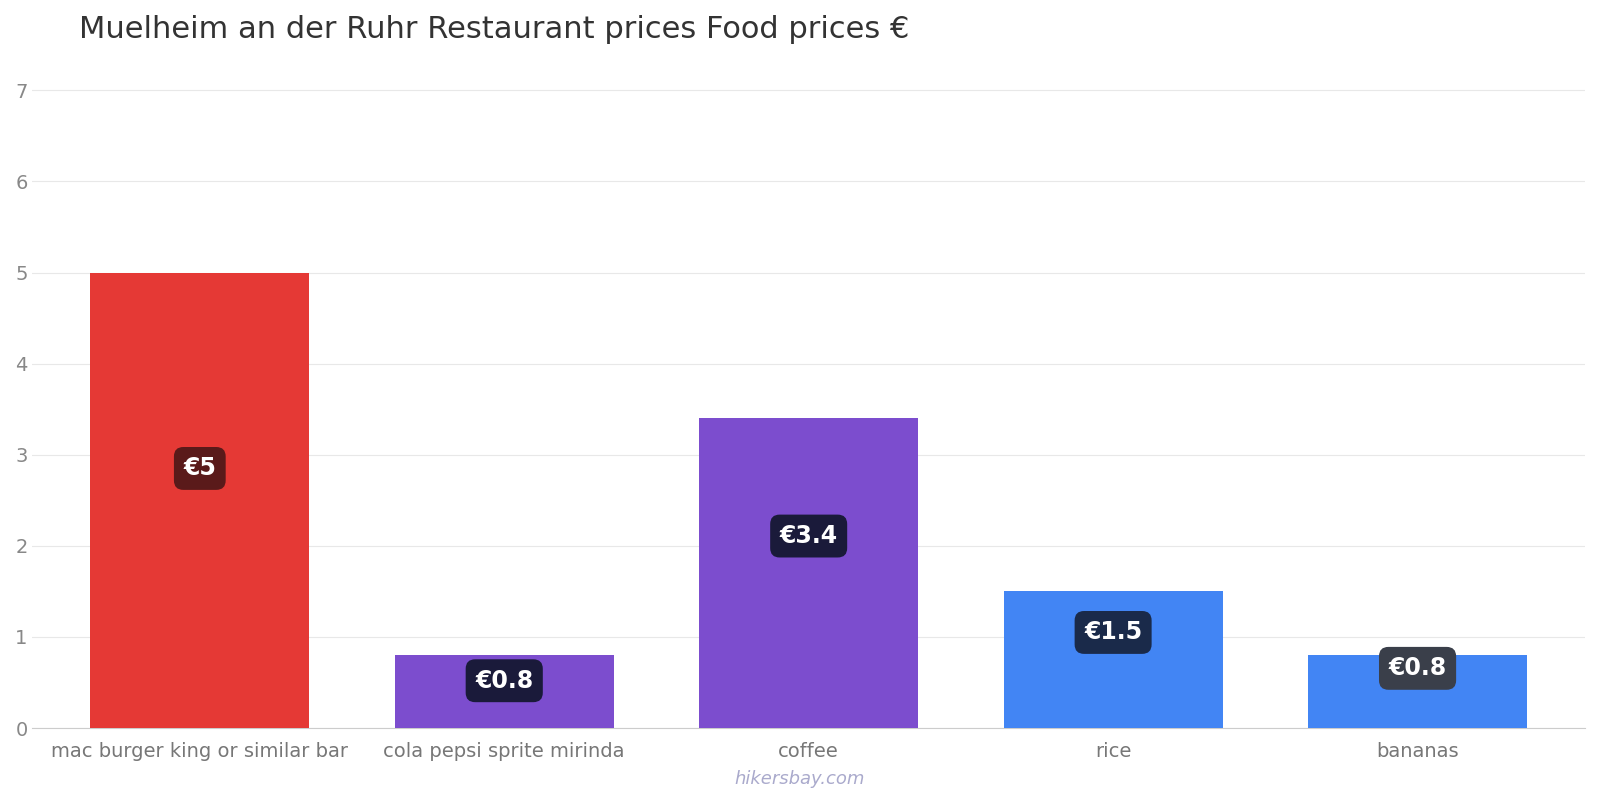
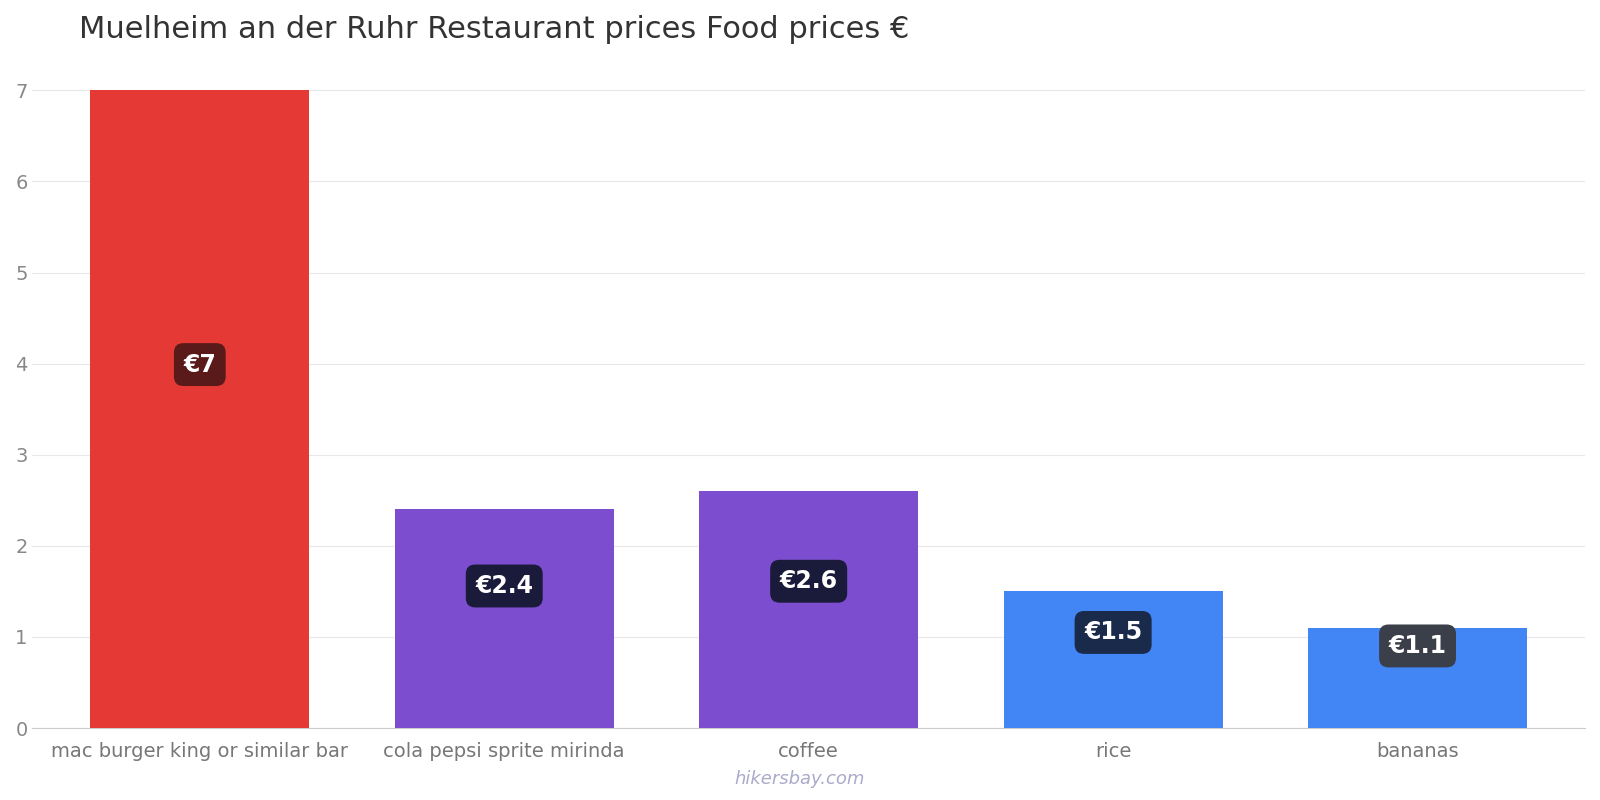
mac burger king or similar bar: €5 -> €7
cola pepsi sprite mirinda: €0.8 -> €2.4
coffee: €3.4 -> €2.6
bananas: €0.8 -> €1.1
